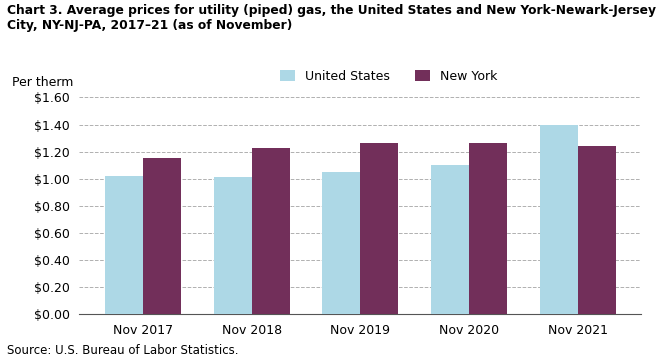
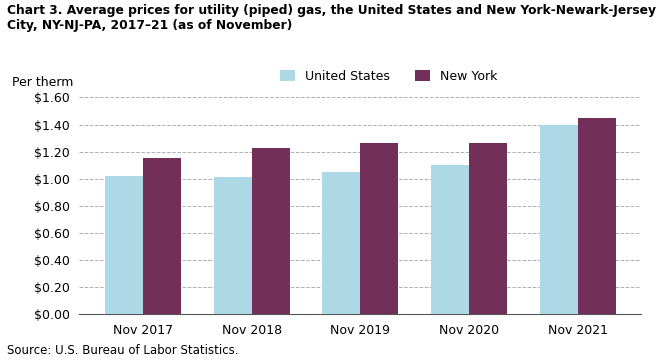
New York/Nov 2021: $1.24 -> $1.45
